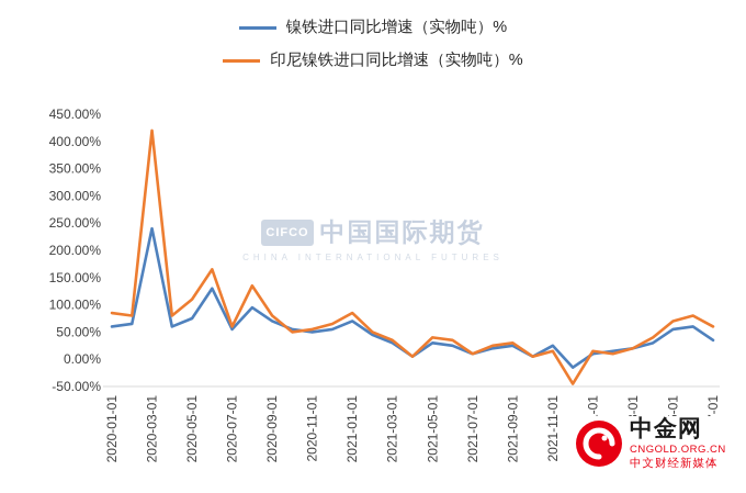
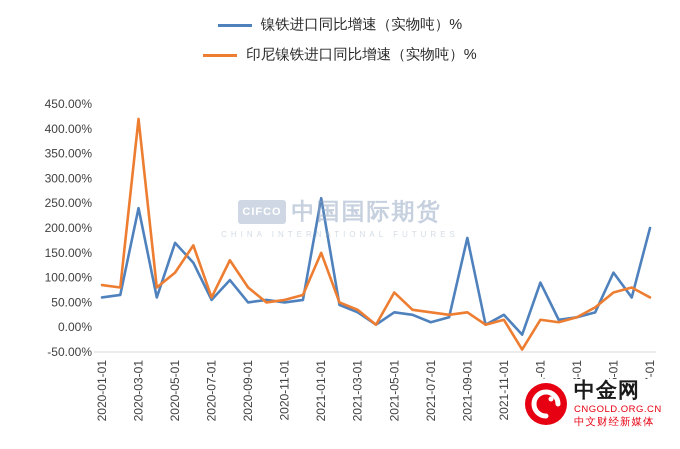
镍铁进口同比增速（实物吨）%/2020-05-01: 80% -> 170%
镍铁进口同比增速（实物吨）%/2020-09-01: 70% -> 50%
镍铁进口同比增速（实物吨）%/2021-01-01: 70% -> 260%
印尼镍铁进口同比增速（实物吨）%/2021-01-01: 80% -> 150%
印尼镍铁进口同比增速（实物吨）%/2021-05-01: 40% -> 70%
印尼镍铁进口同比增速（实物吨）%/2021-07-01: 10% -> 30%
镍铁进口同比增速（实物吨）%/2021-09-01: 20% -> 180%
镍铁进口同比增速（实物吨）%/2022-01-01: 10% -> 90%
镍铁进口同比增速（实物吨）%/2022-05-01: 60% -> 110%
镍铁进口同比增速（实物吨）%/2022-07-01: 40% -> 200%
